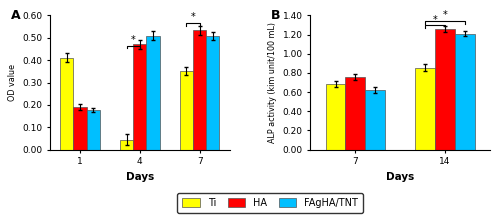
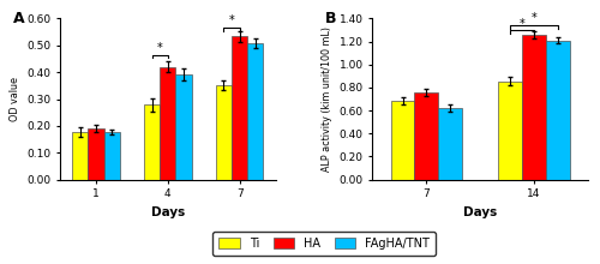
Ti/1: 0.410 -> 0.177
Ti/4: 0.045 -> 0.278
HA/4: 0.470 -> 0.420
FAgHA/TNT/4: 0.510 -> 0.392
